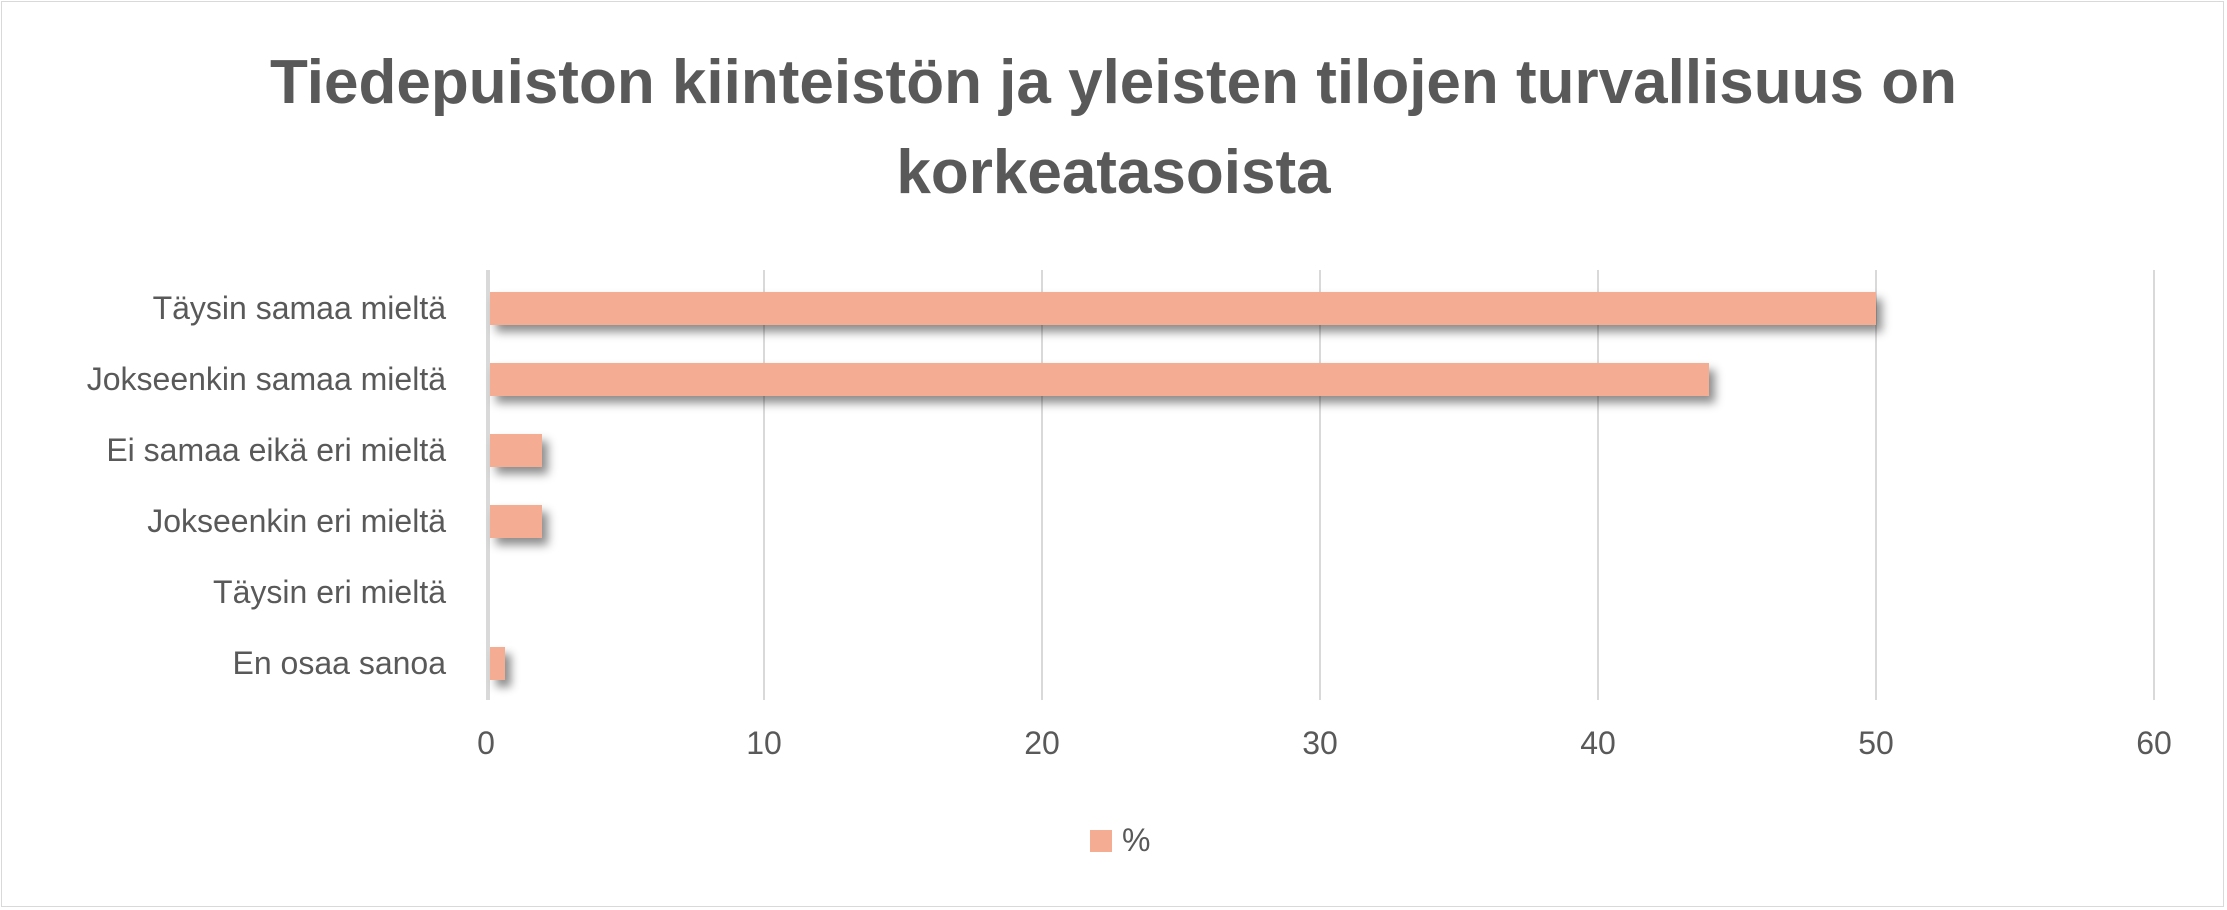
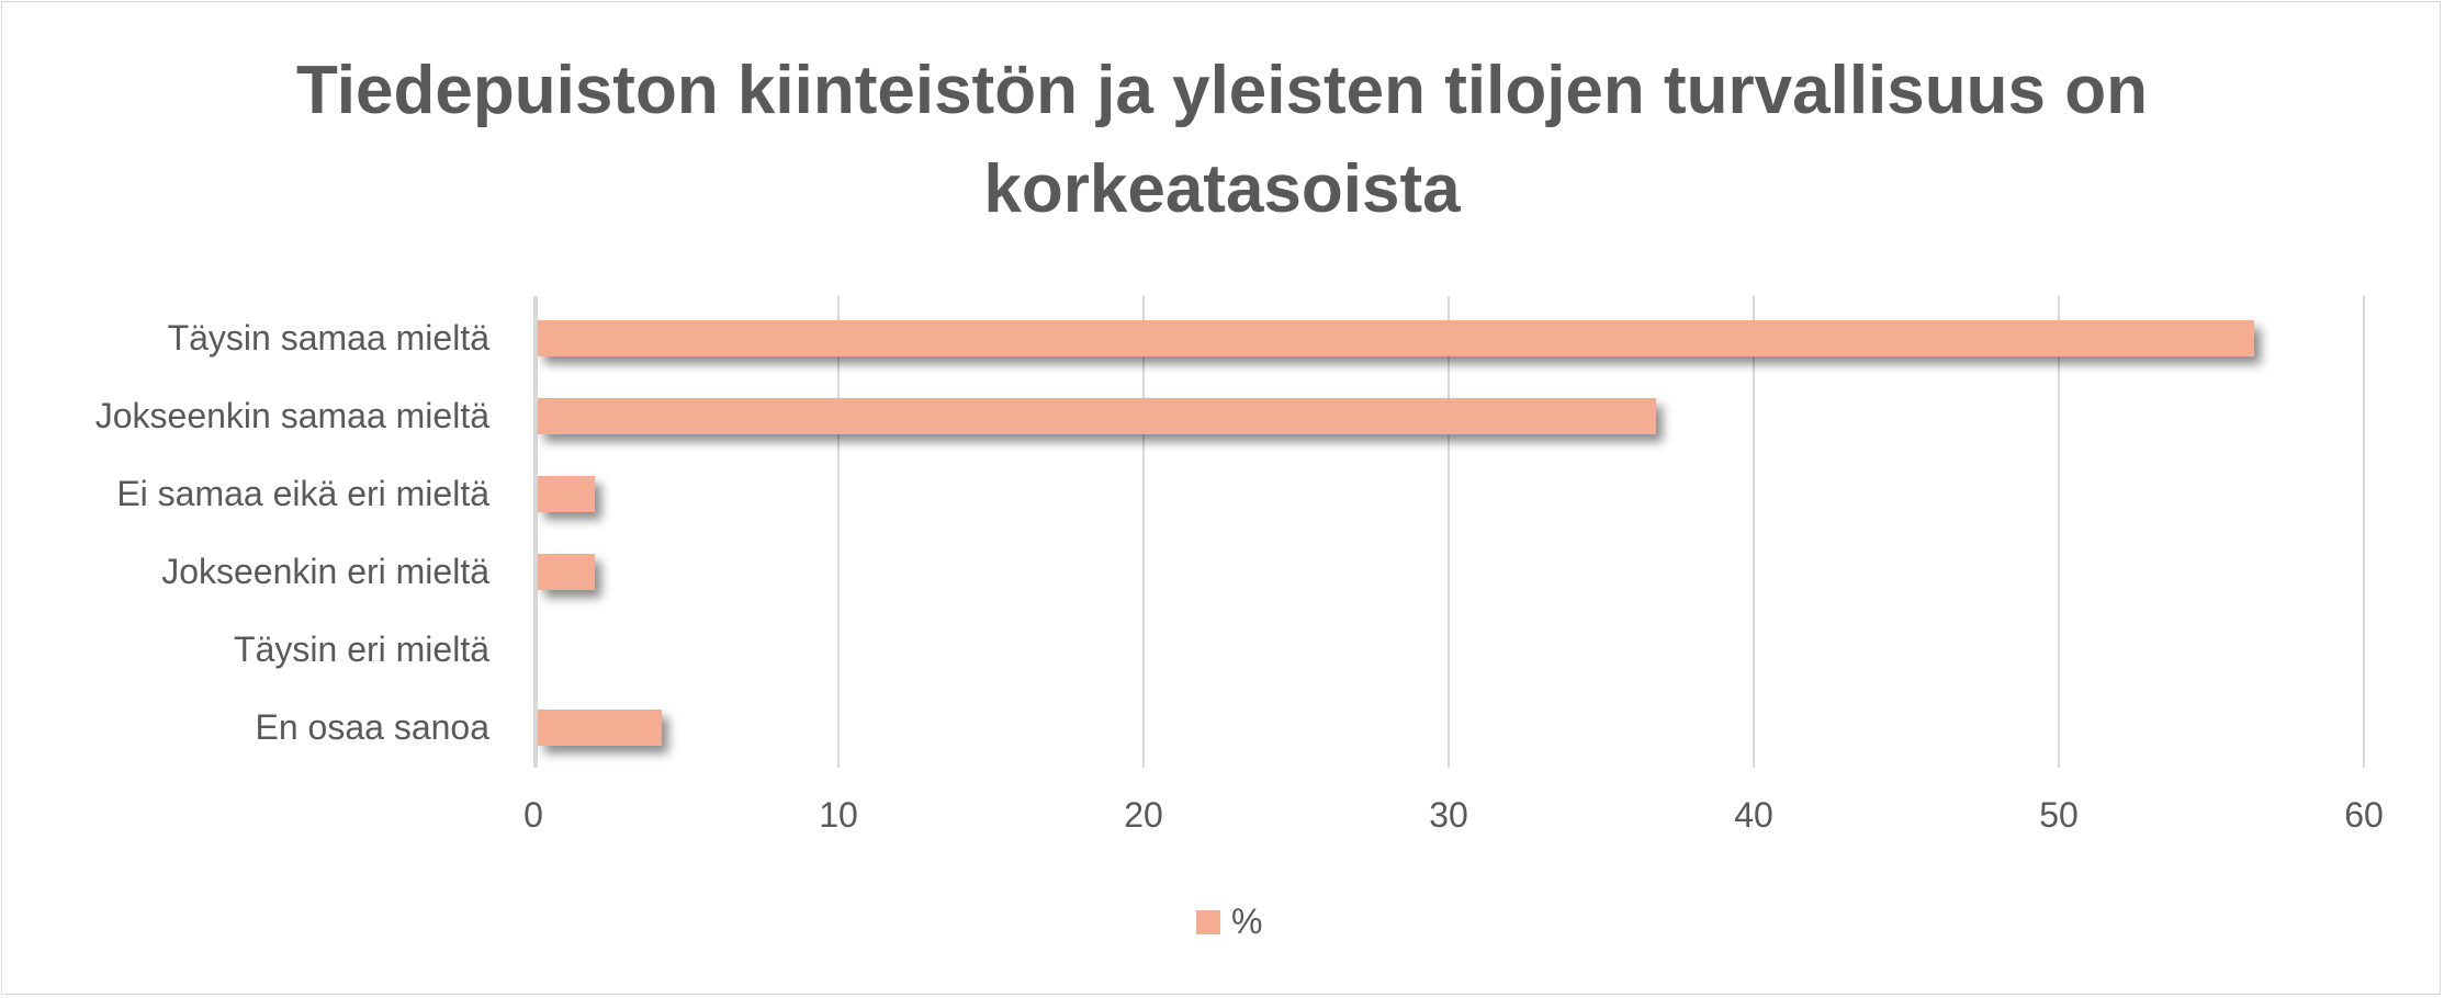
Täysin samaa mieltä: 50.0 -> 56.4
Jokseenkin samaa mieltä: 44.0 -> 36.8
En osaa sanoa: 0.7 -> 4.2
